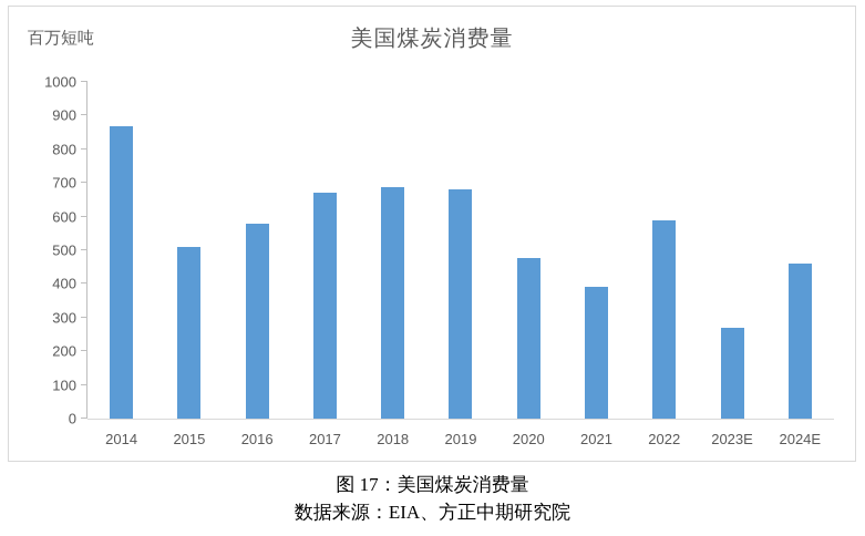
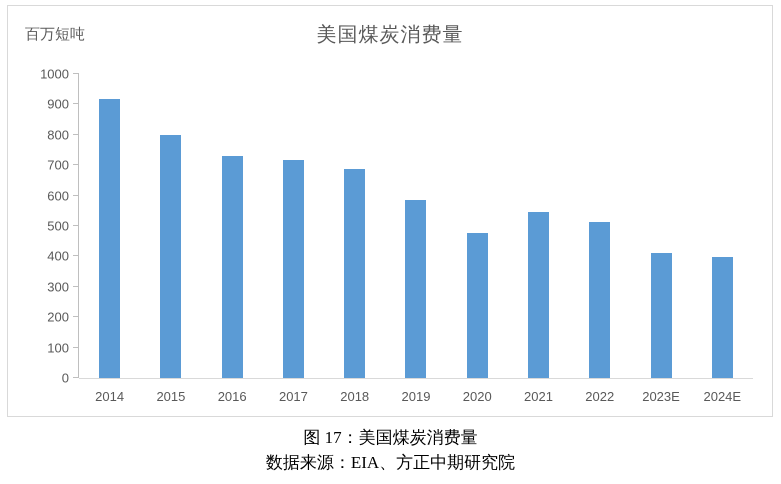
2014: 870 -> 920
2015: 510 -> 800
2016: 580 -> 730
2017: 670 -> 720
2019: 680 -> 590
2021: 390 -> 550
2022: 590 -> 510
2023E: 270 -> 410
2024E: 460 -> 400
